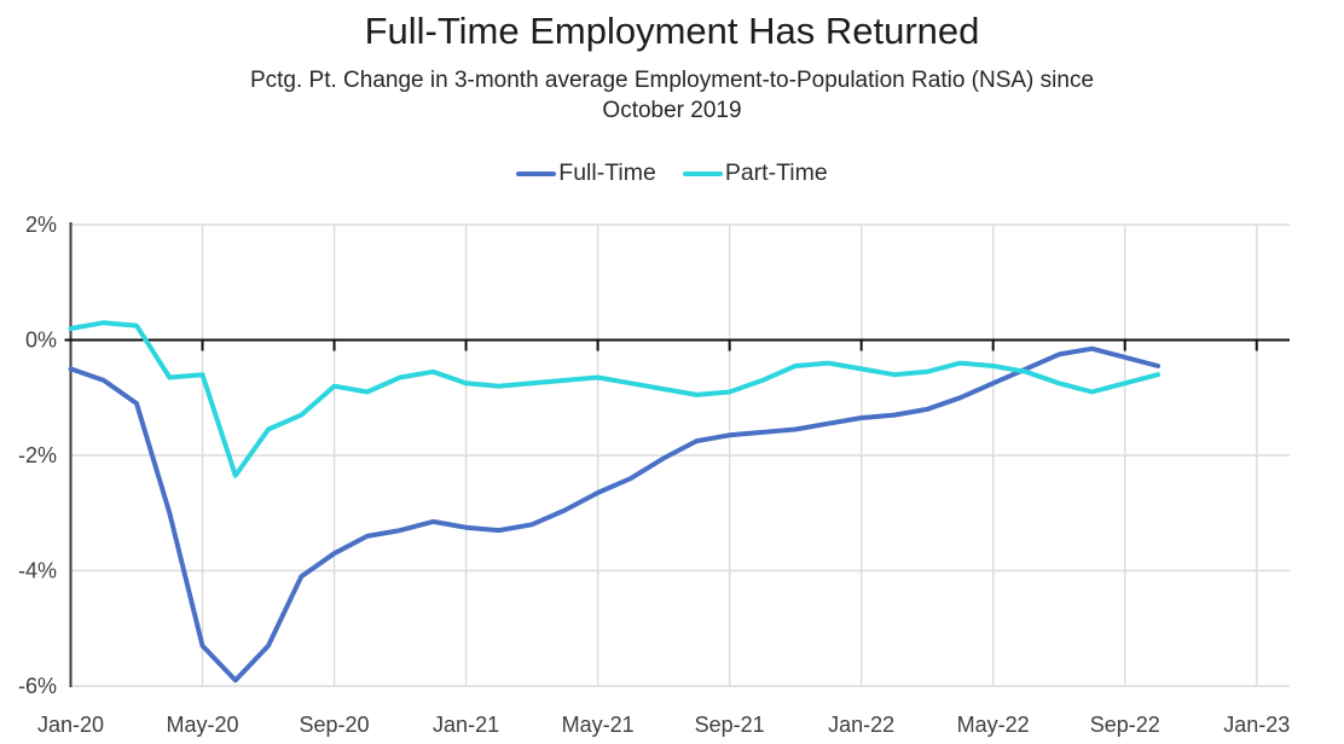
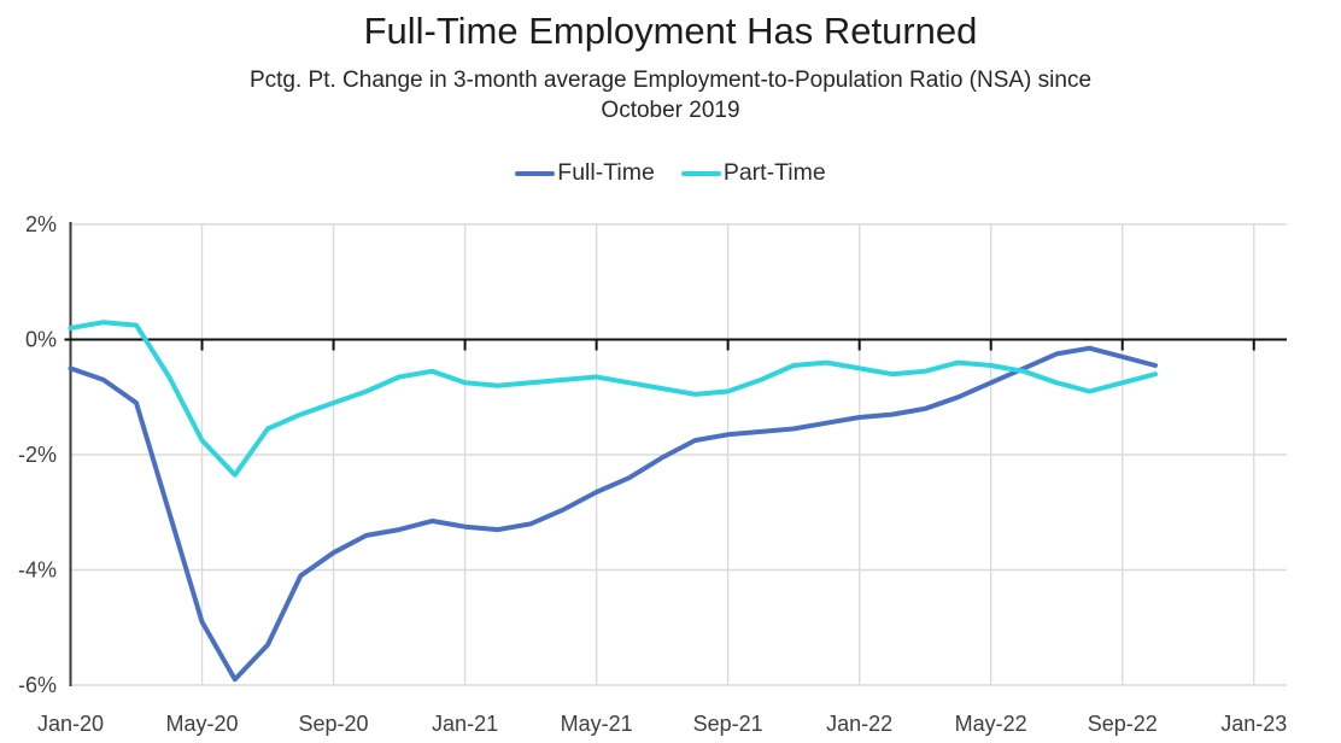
Full-Time/May-20: -5.3% -> -4.9%
Part-Time/May-20: -0.6% -> -1.8%
Part-Time/Sep-20: -0.8% -> -1.1%
